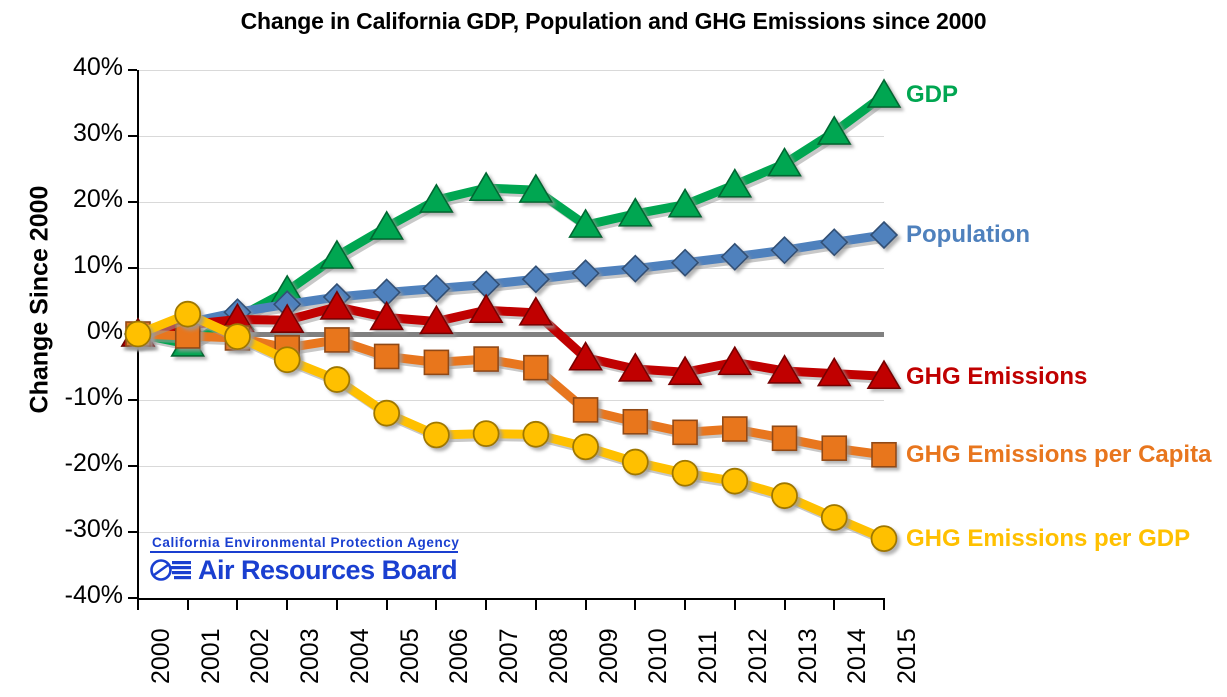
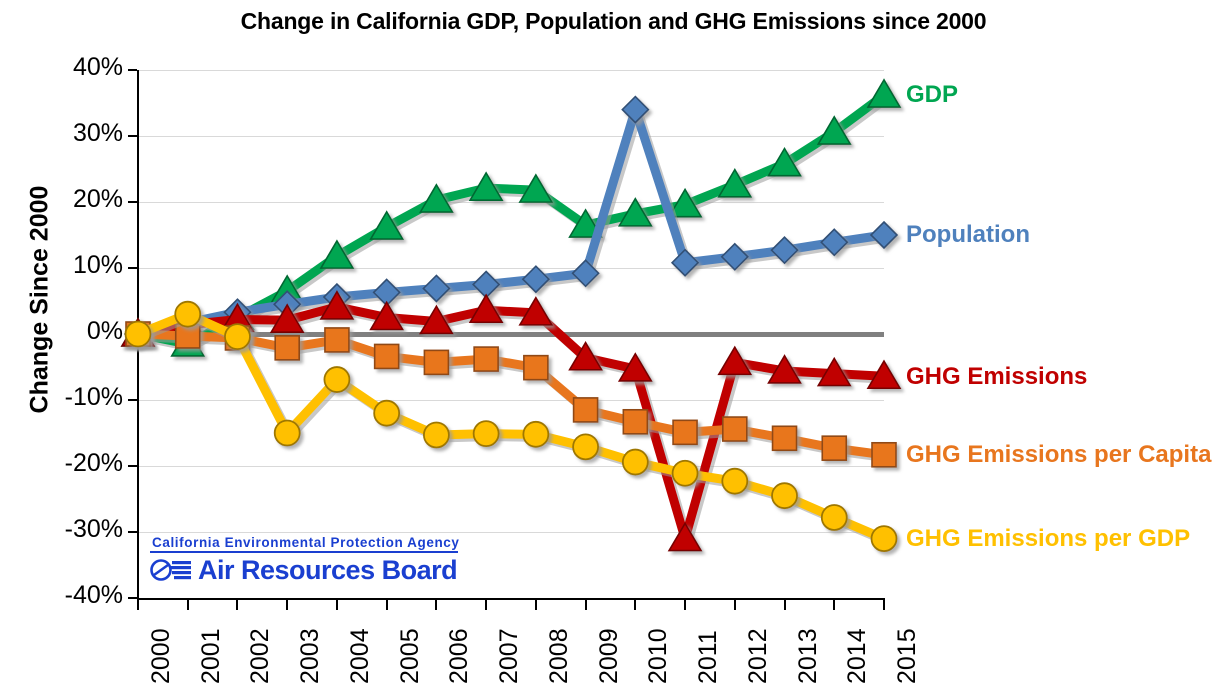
GHG Emissions per GDP/2003: -4% -> -15%
Population/2010: 10% -> 34%
GHG Emissions/2011: -6% -> -31%
